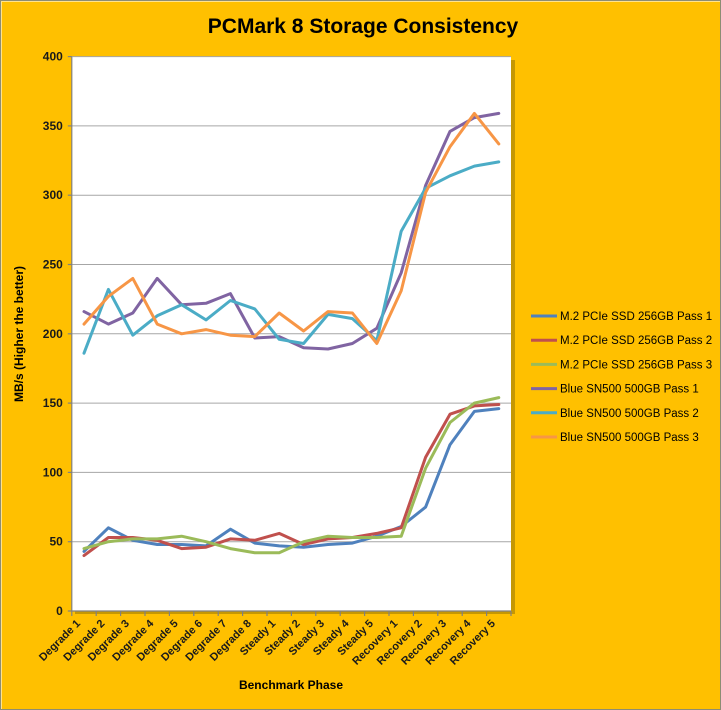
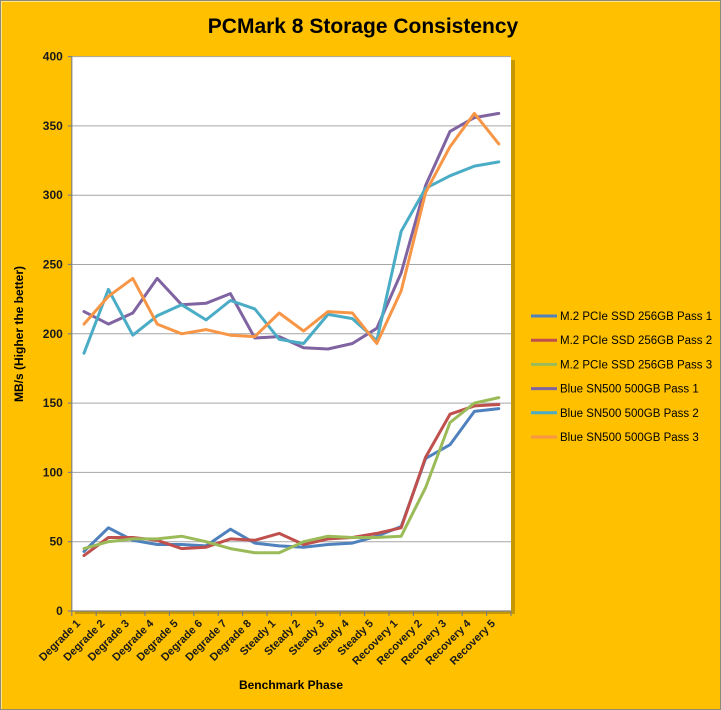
M.2 PCIe SSD 256GB Pass 1/Recovery 2: 75 -> 110
M.2 PCIe SSD 256GB Pass 3/Recovery 2: 103 -> 89
